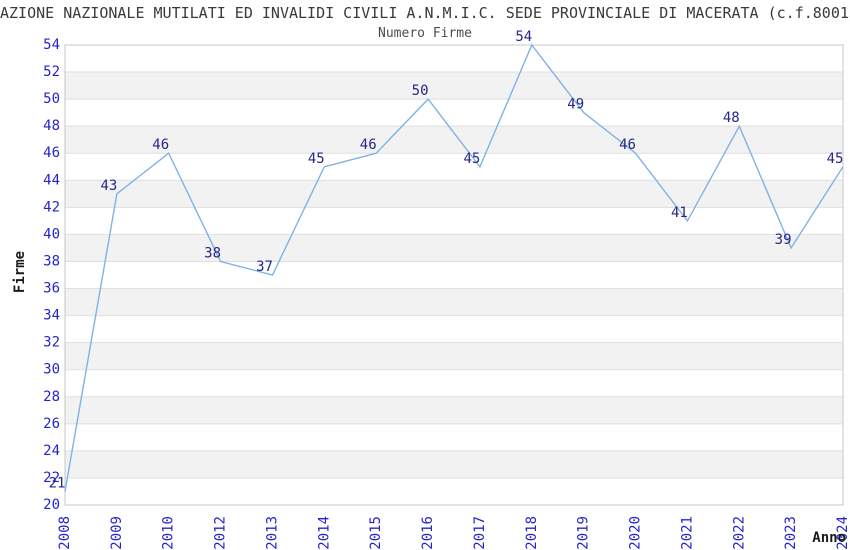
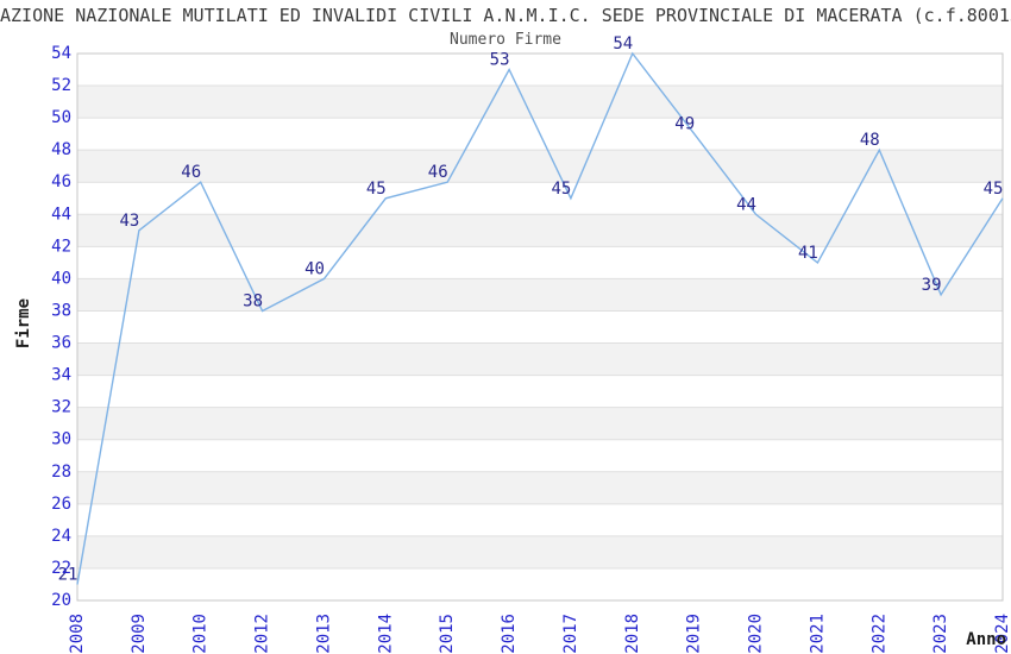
2013: 37 -> 40
2016: 50 -> 53
2020: 46 -> 44
